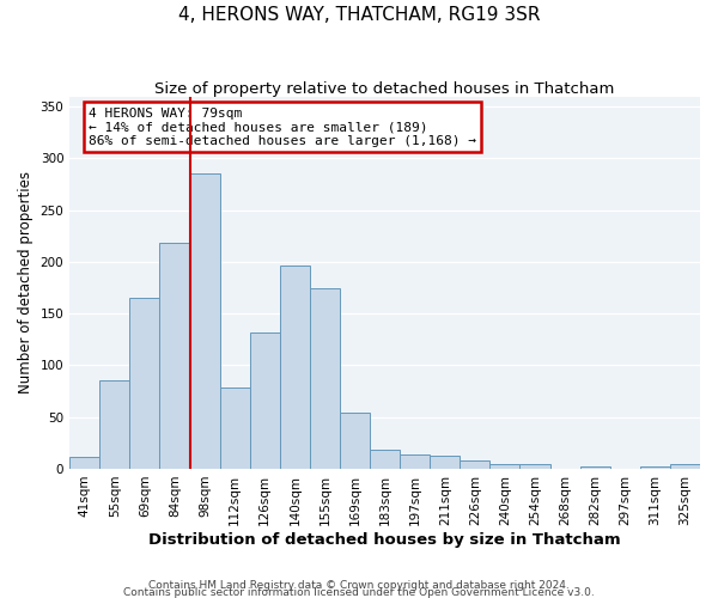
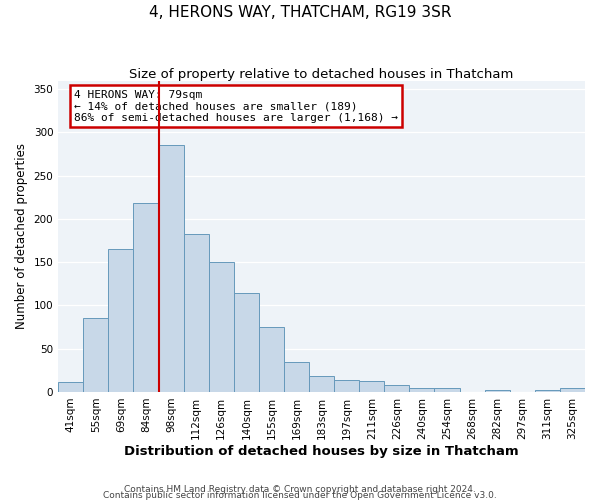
112sqm: 78 -> 183
126sqm: 132 -> 150
140sqm: 196 -> 114
155sqm: 174 -> 75
169sqm: 54 -> 35
